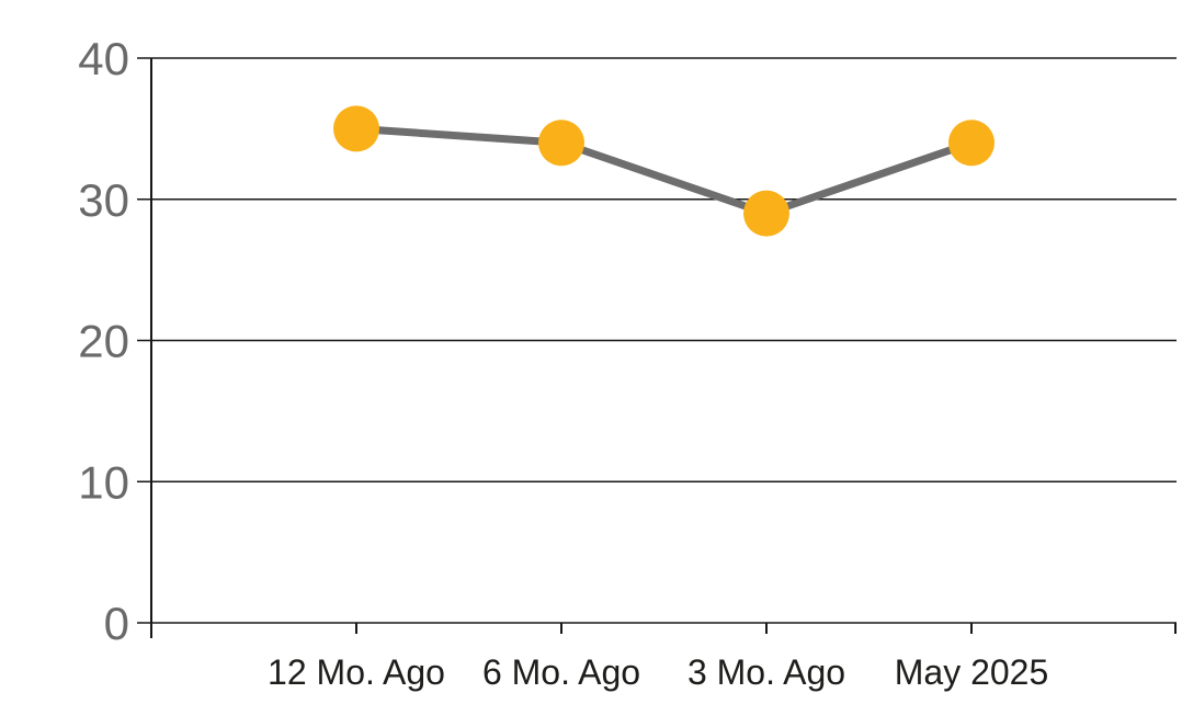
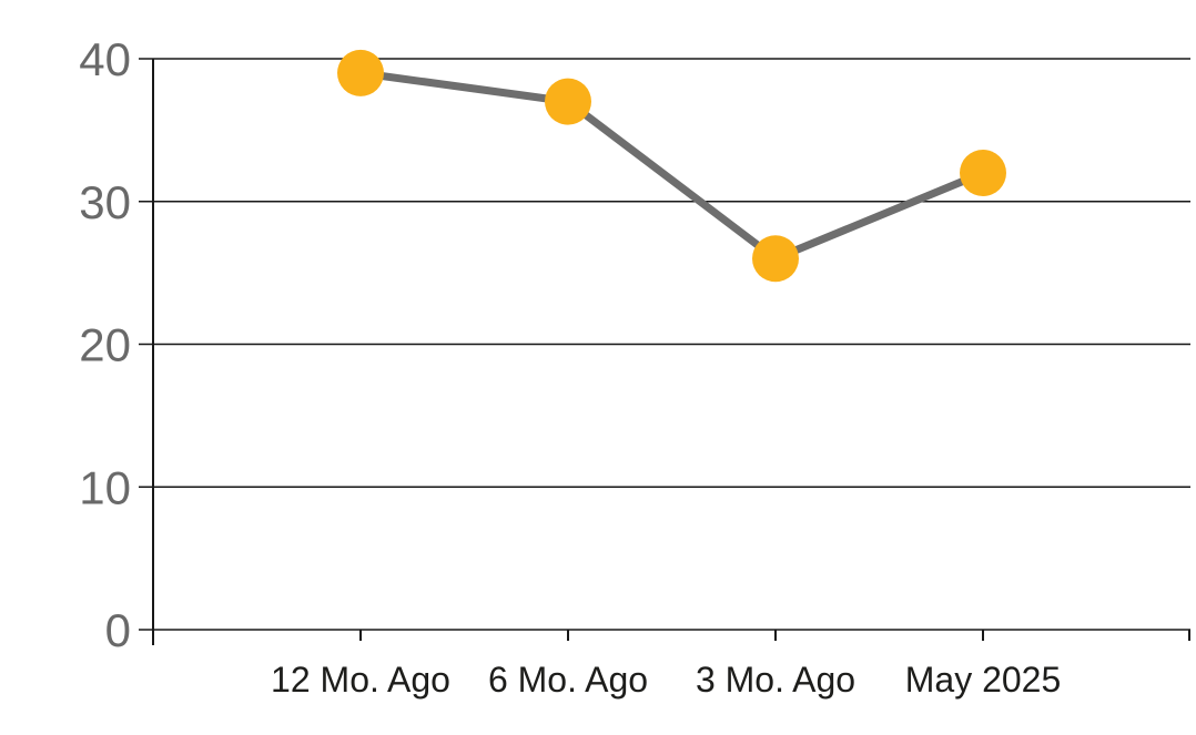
12 Mo. Ago: 35 -> 39
6 Mo. Ago: 34 -> 37
3 Mo. Ago: 29 -> 26
May 2025: 34 -> 32
